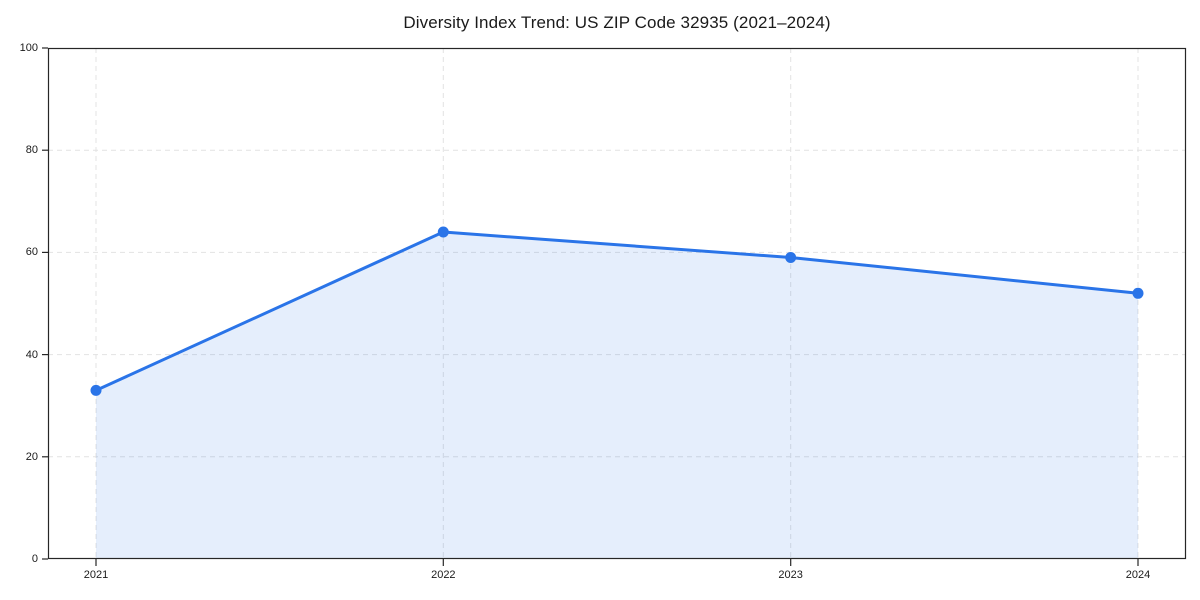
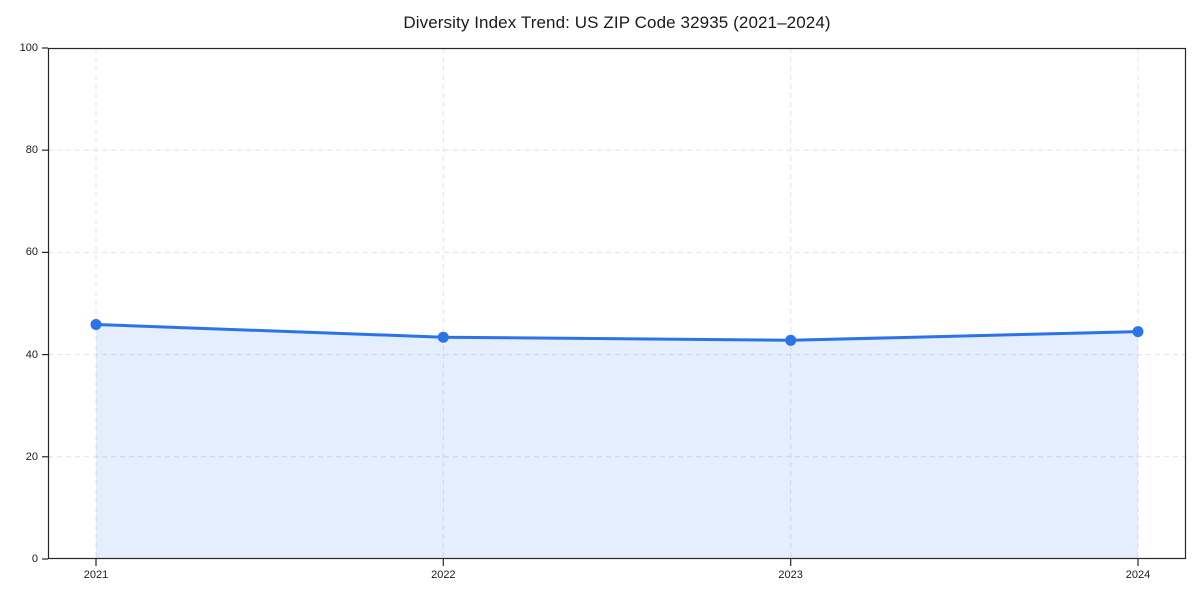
2021: 33 -> 46
2022: 64 -> 43
2023: 59 -> 43
2024: 52 -> 44
